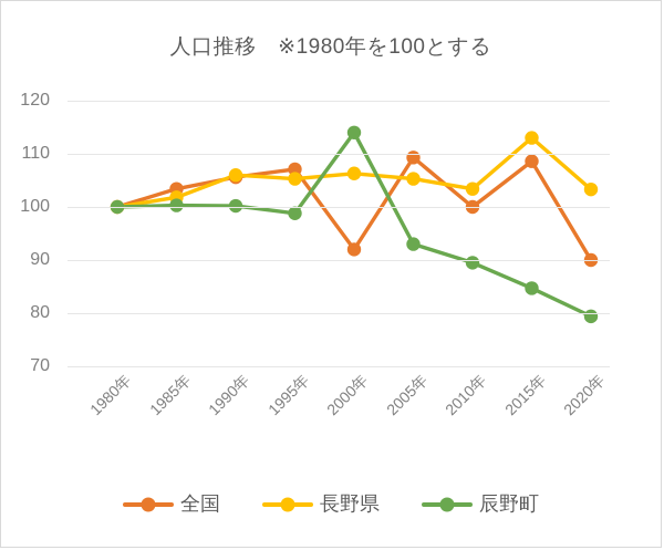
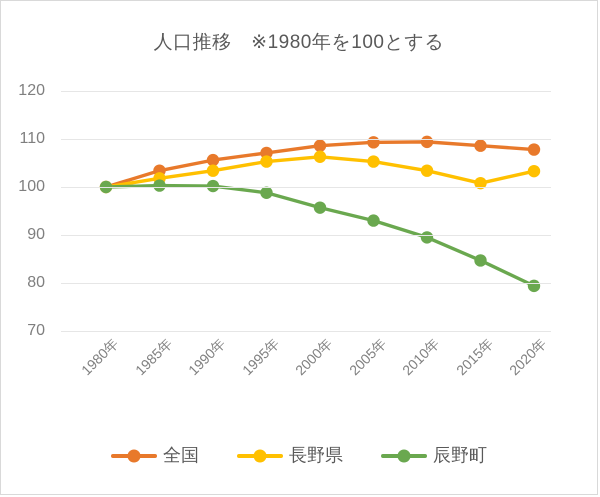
長野県/1990年: 106 -> 103
全国/2000年: 92 -> 109
辰野町/2000年: 114 -> 96
全国/2010年: 100 -> 109
長野県/2015年: 113 -> 101
全国/2020年: 90 -> 108
